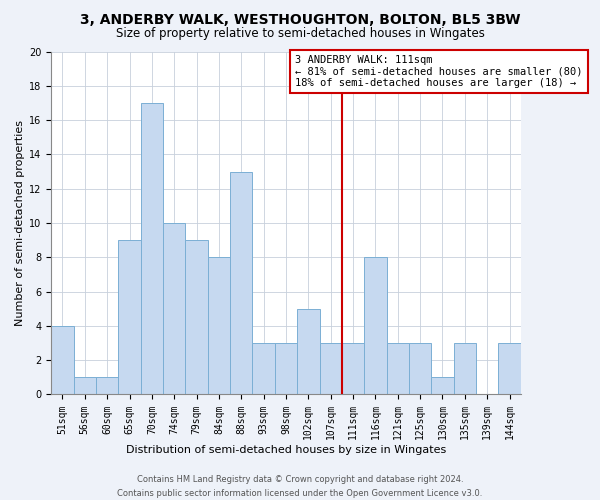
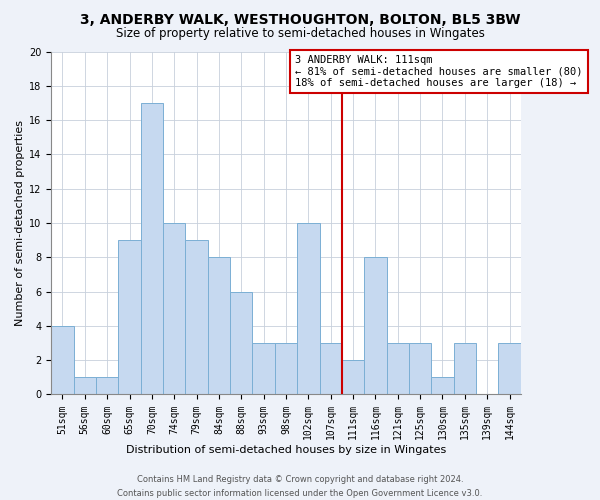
88sqm: 13 -> 6
102sqm: 5 -> 10
111sqm: 3 -> 2
